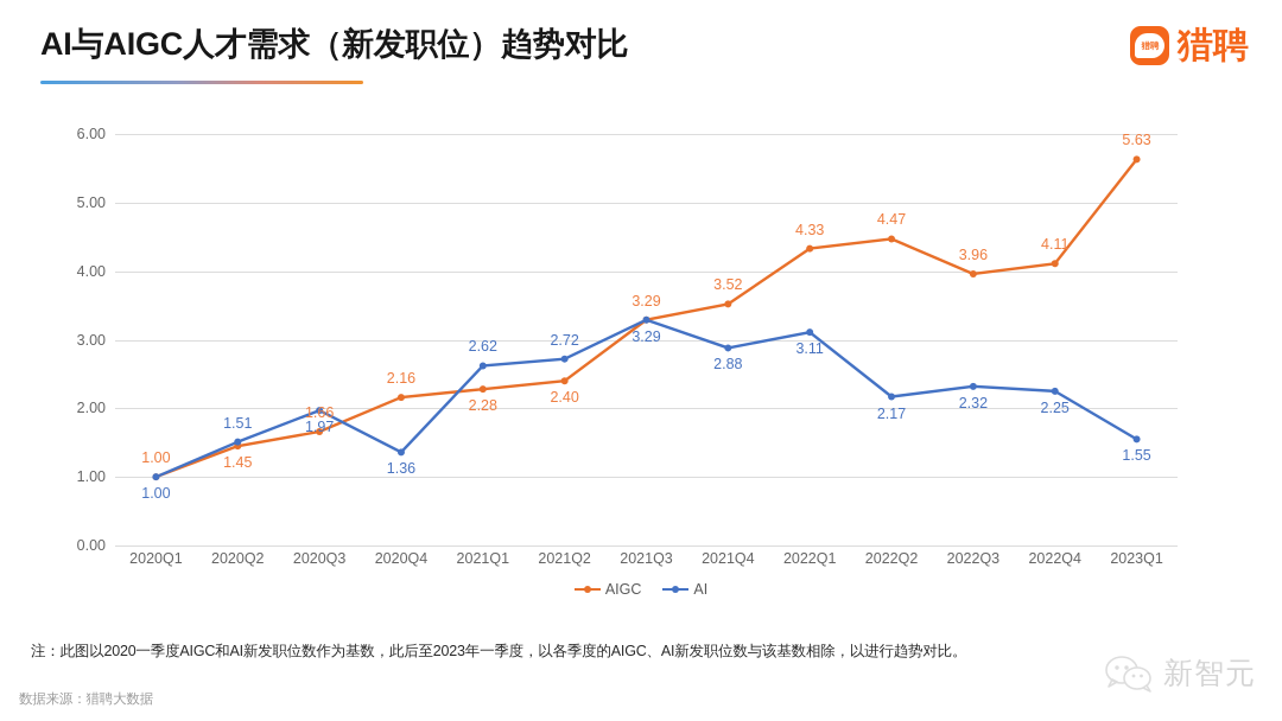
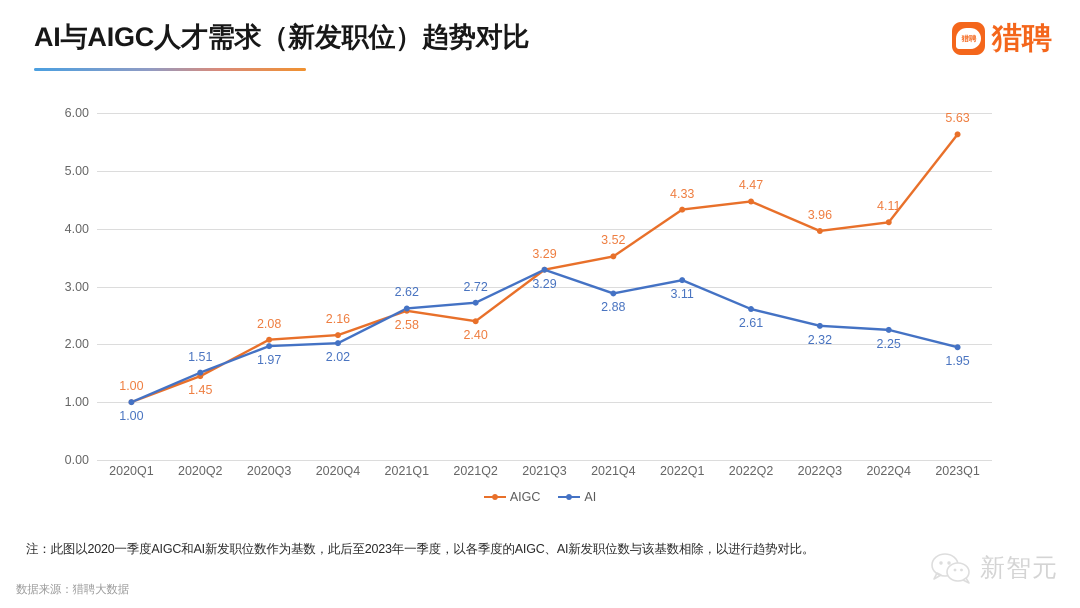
AIGC/2020Q3: 1.66 -> 2.08
AI/2020Q4: 1.36 -> 2.02
AIGC/2021Q1: 2.28 -> 2.58
AI/2022Q2: 2.17 -> 2.61
AI/2023Q1: 1.55 -> 1.95
